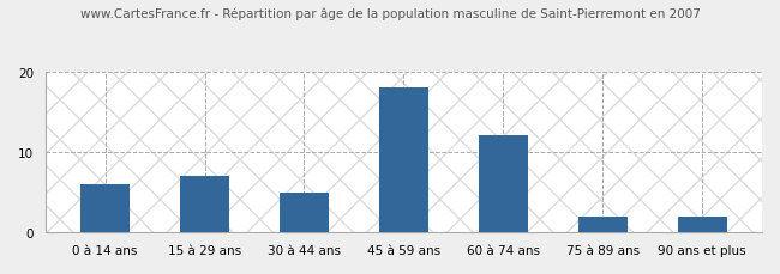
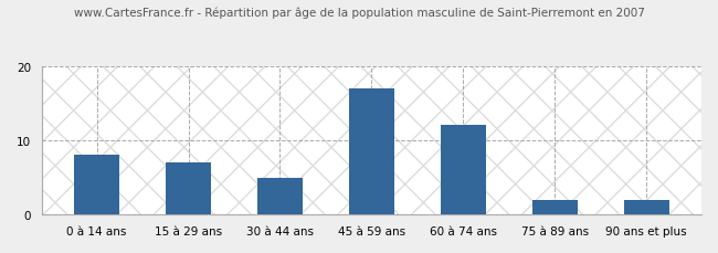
0 à 14 ans: 6 -> 8
45 à 59 ans: 18 -> 17
